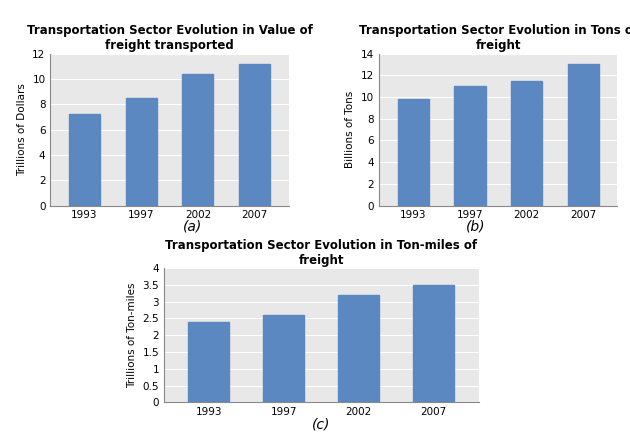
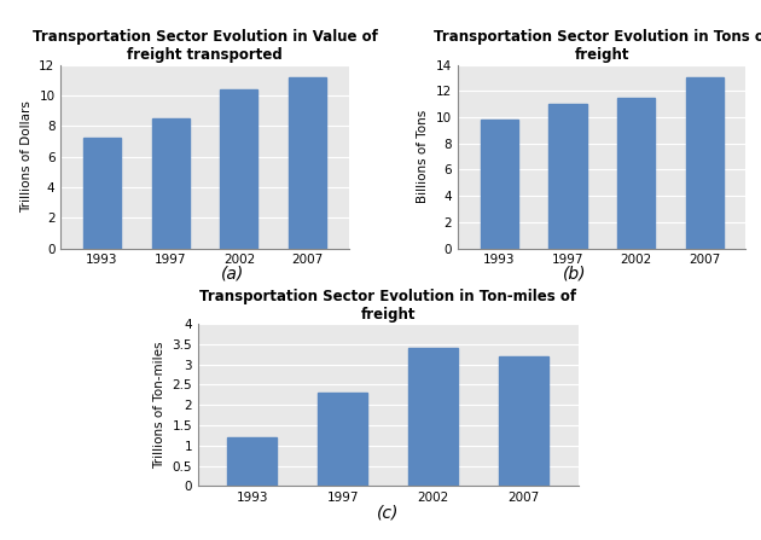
Transportation Sector Evolution in Ton-miles of freight/1993: 2.4 -> 1.2
Transportation Sector Evolution in Ton-miles of freight/1997: 2.6 -> 2.3
Transportation Sector Evolution in Ton-miles of freight/2002: 3.2 -> 3.4
Transportation Sector Evolution in Ton-miles of freight/2007: 3.5 -> 3.2
